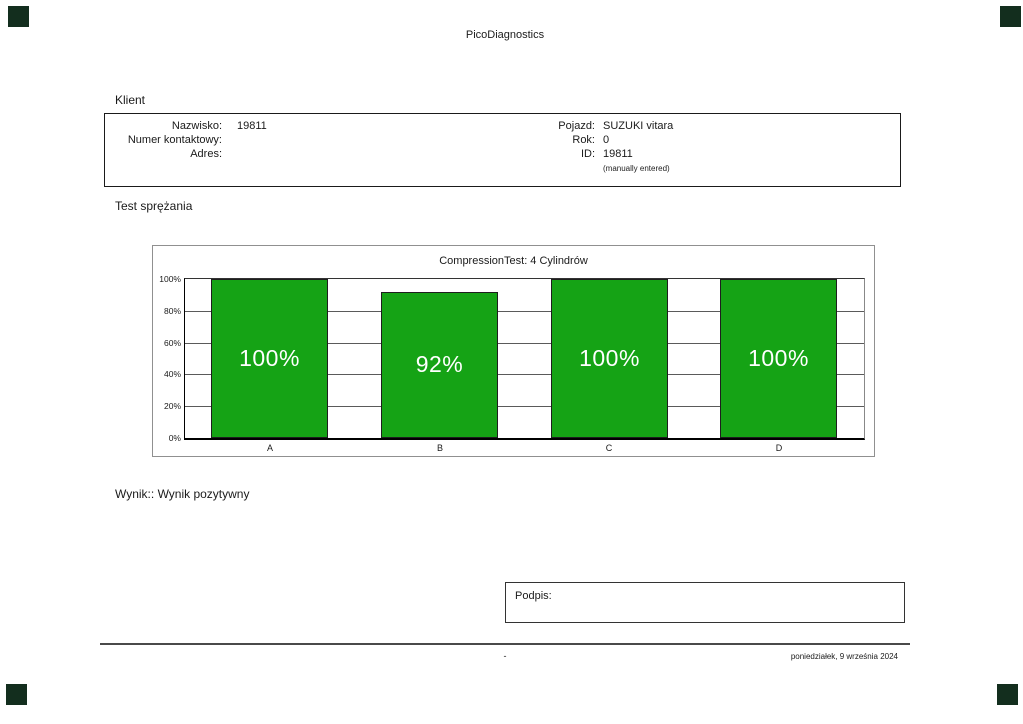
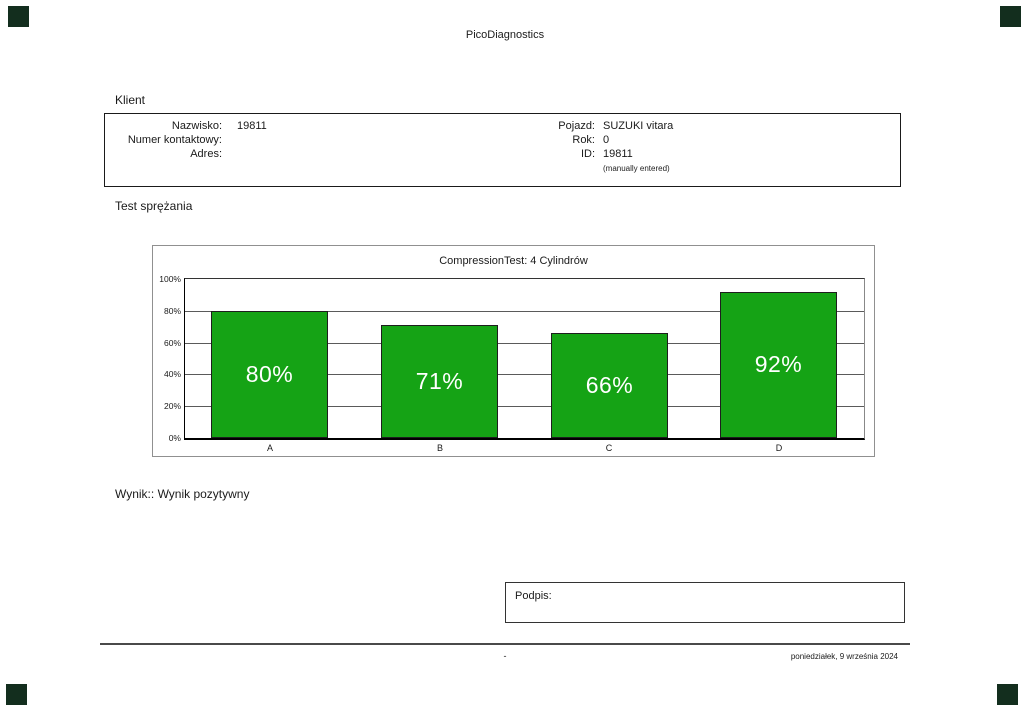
A: 100% -> 80%
B: 92% -> 71%
C: 100% -> 66%
D: 100% -> 92%
